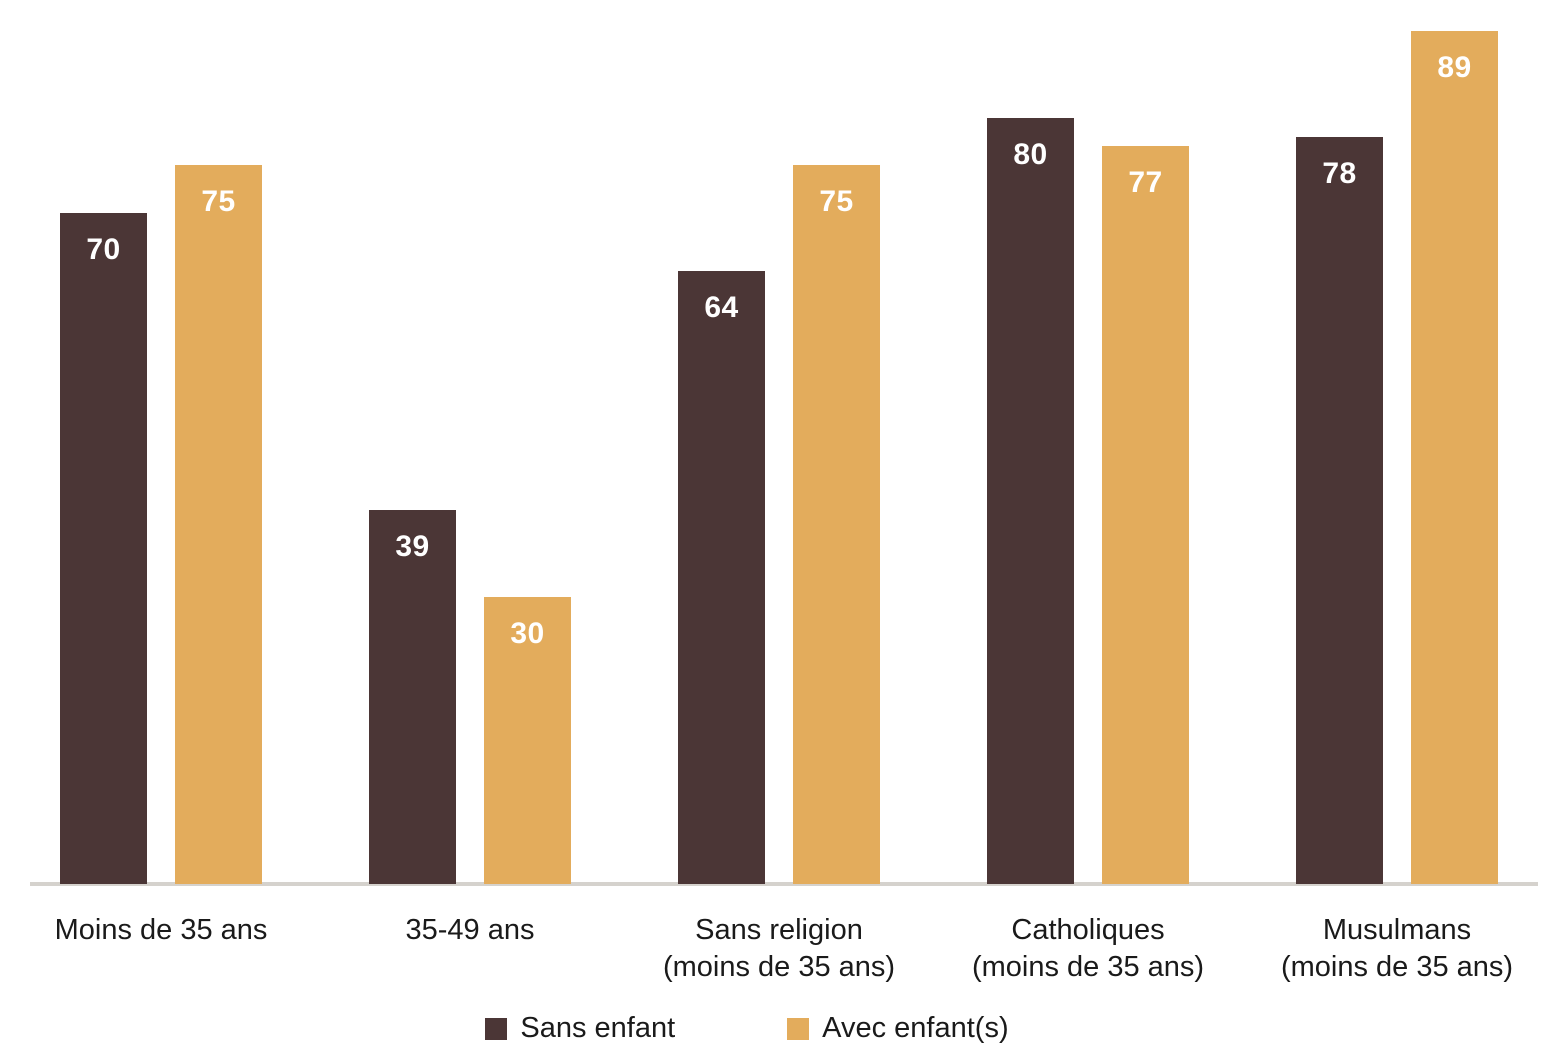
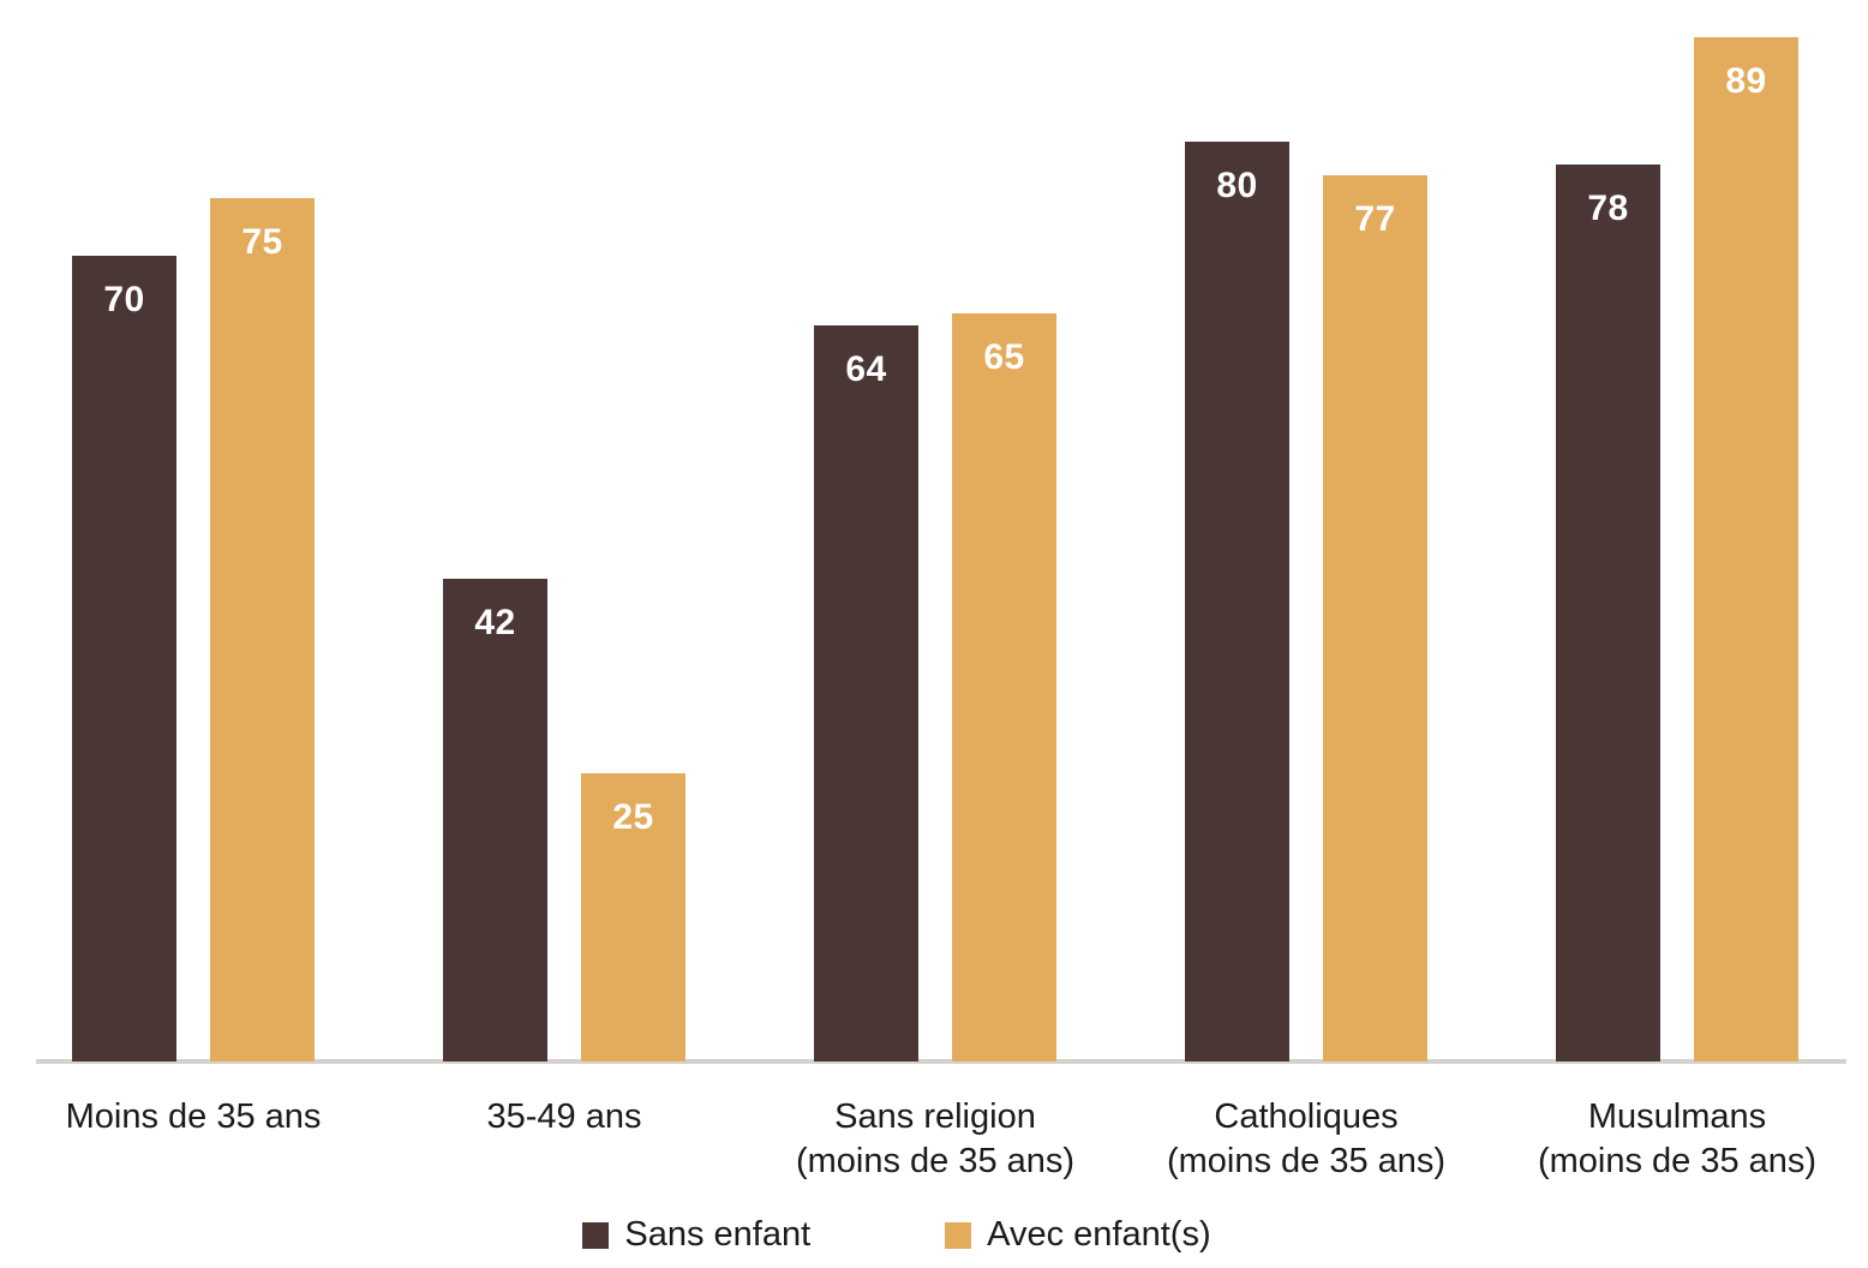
Sans enfant/35-49 ans: 39 -> 42
Avec enfant(s)/35-49 ans: 30 -> 25
Avec enfant(s)/Sans religion (moins de 35 ans): 75 -> 65
